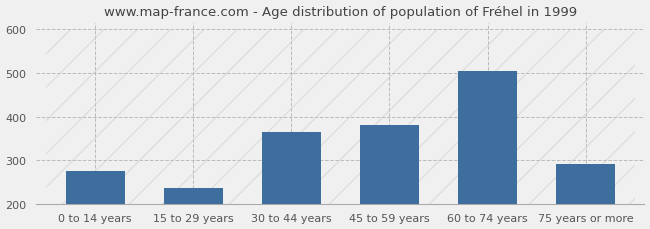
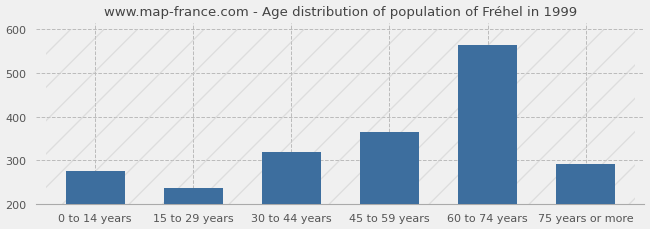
30 to 44 years: 365 -> 318
45 to 59 years: 380 -> 365
60 to 74 years: 505 -> 565
